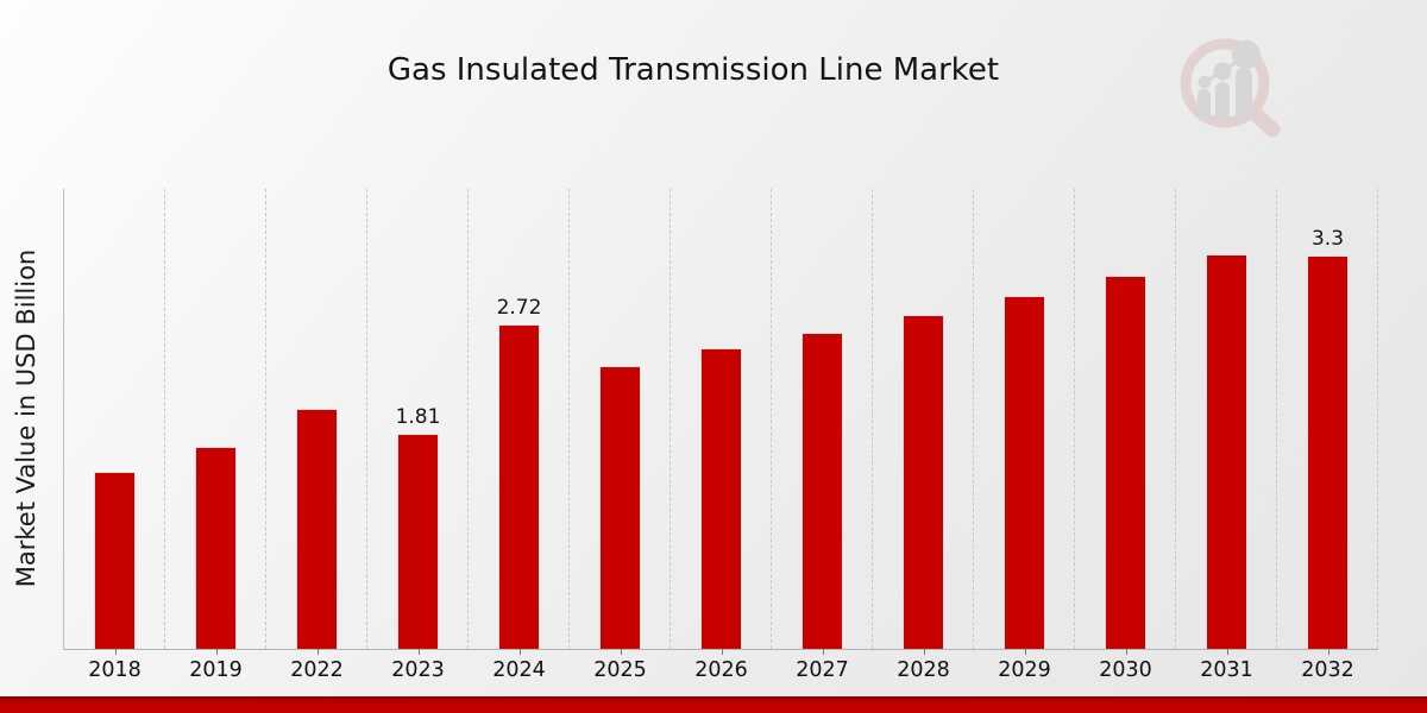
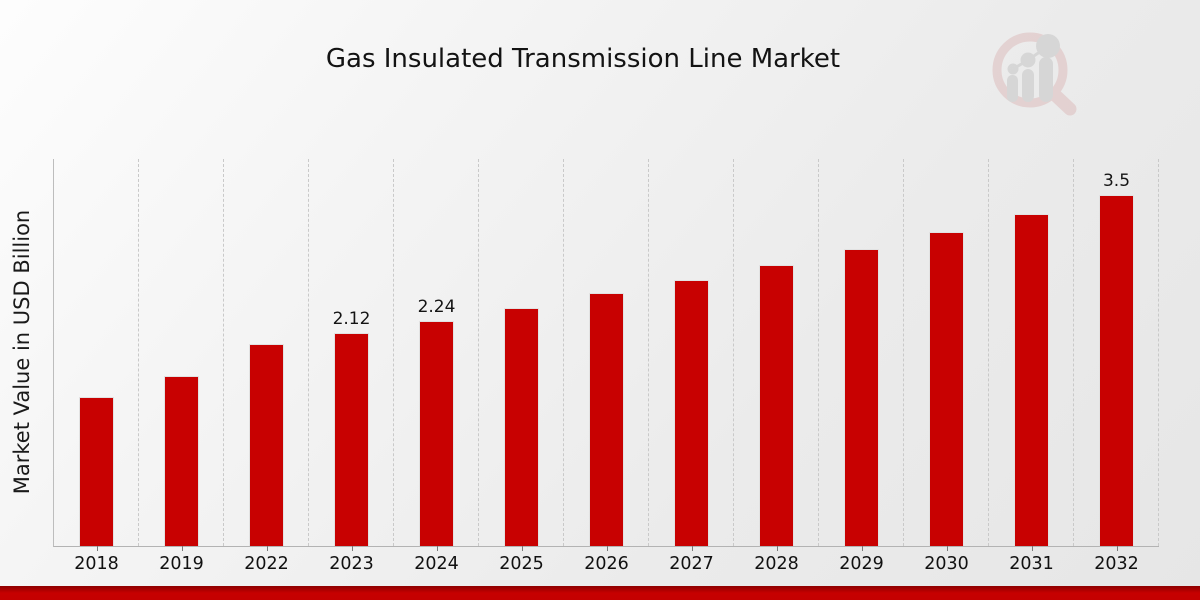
2023: 1.81 -> 2.12
2024: 2.72 -> 2.24
2032: 3.3 -> 3.5
